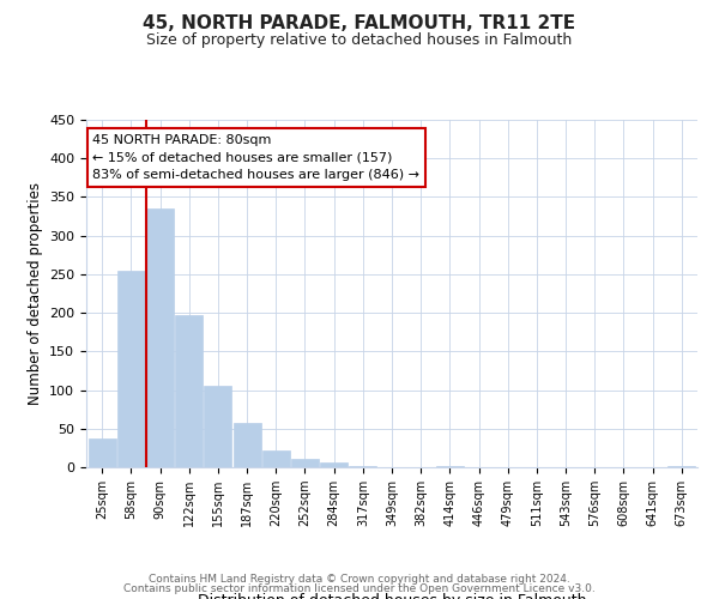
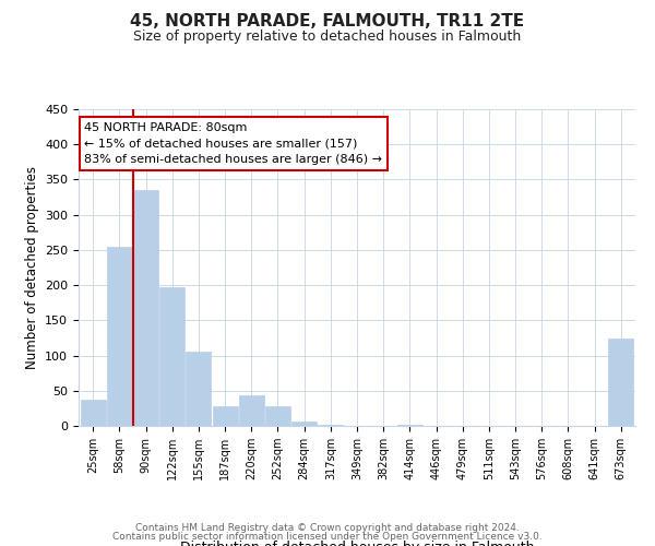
187sqm: 57 -> 28
220sqm: 21 -> 44
252sqm: 11 -> 28
673sqm: 2 -> 124
